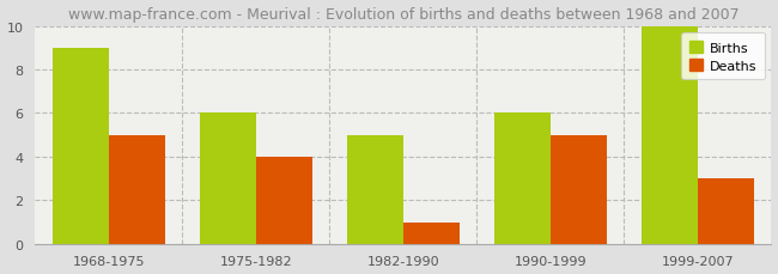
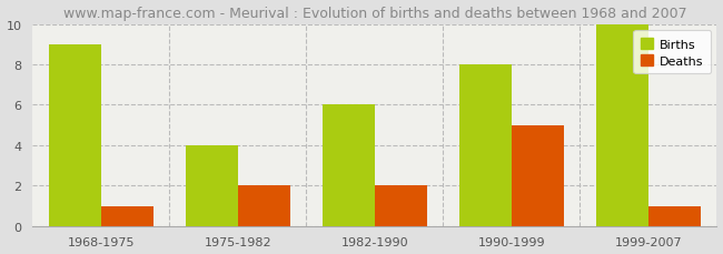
Deaths/1968-1975: 5 -> 1
Births/1975-1982: 6 -> 4
Deaths/1975-1982: 4 -> 2
Births/1982-1990: 5 -> 6
Deaths/1982-1990: 1 -> 2
Births/1990-1999: 6 -> 8
Deaths/1999-2007: 3 -> 1
